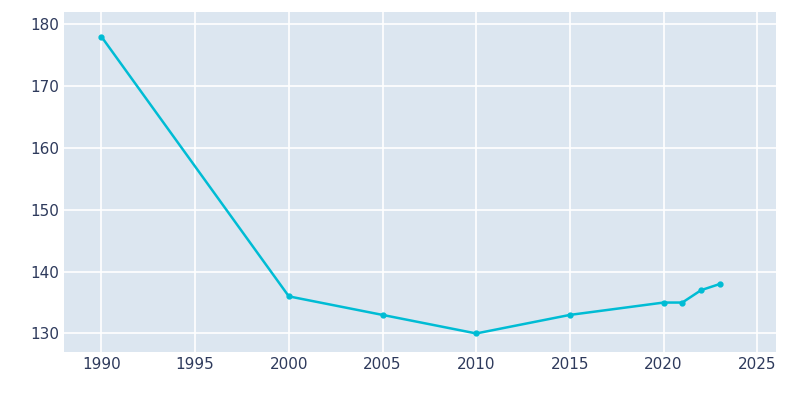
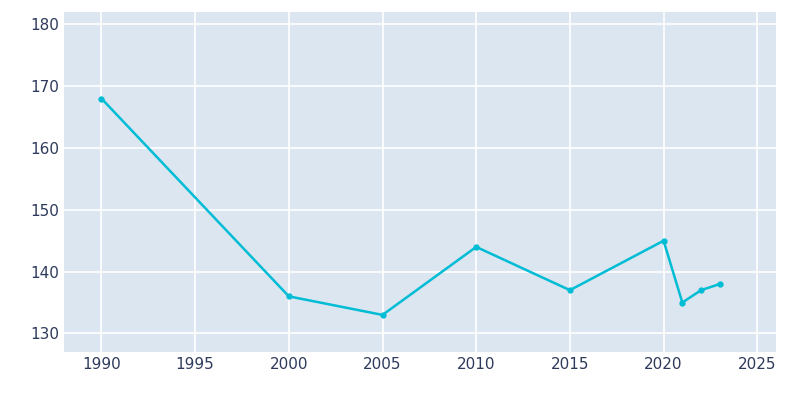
1990: 178 -> 168
2010: 130 -> 144
2015: 133 -> 137
2020: 135 -> 145
